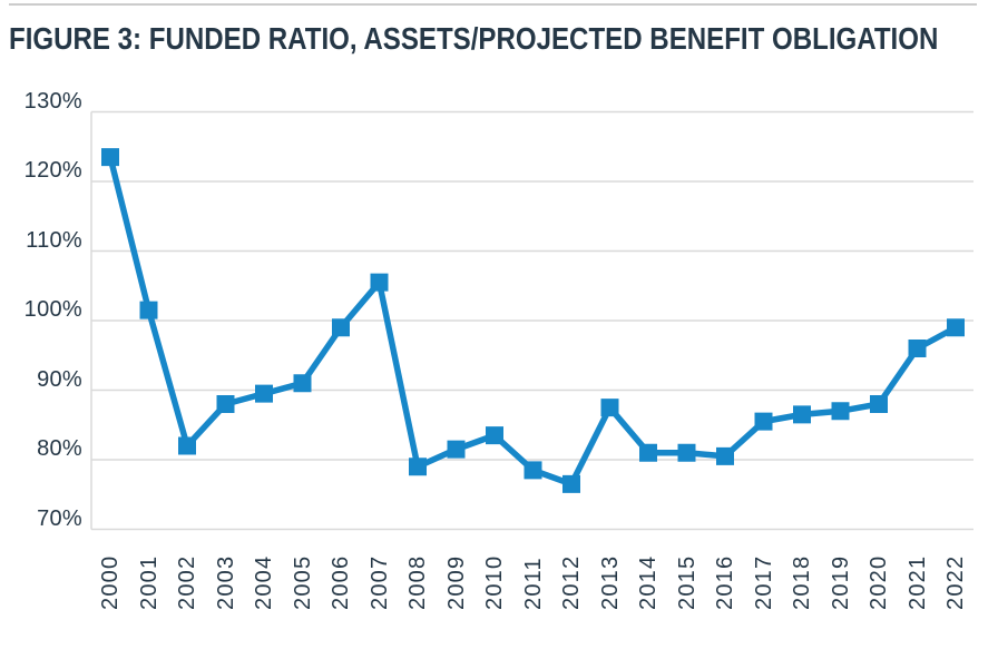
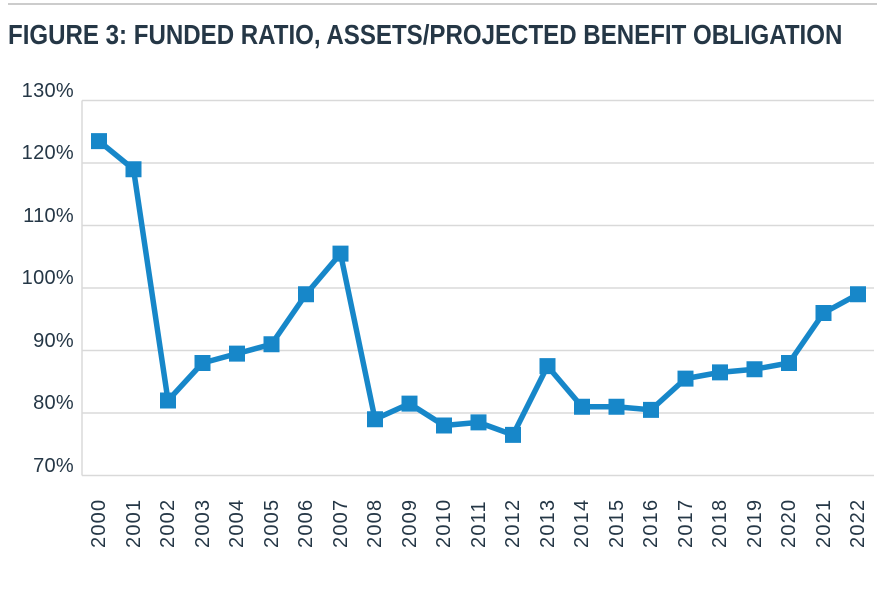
2001: 102% -> 119%
2010: 84% -> 78%
